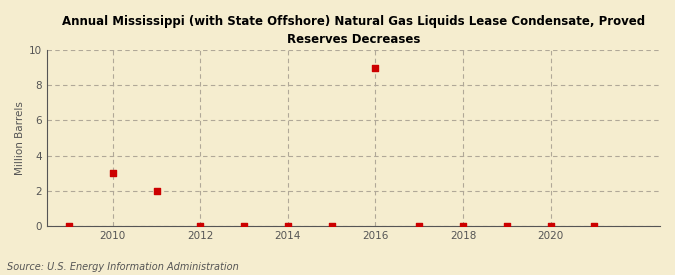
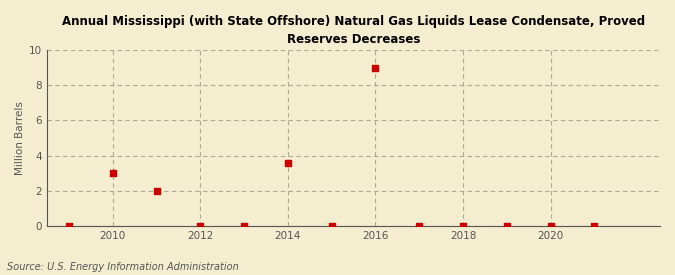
2014: 0.0 -> 3.6
